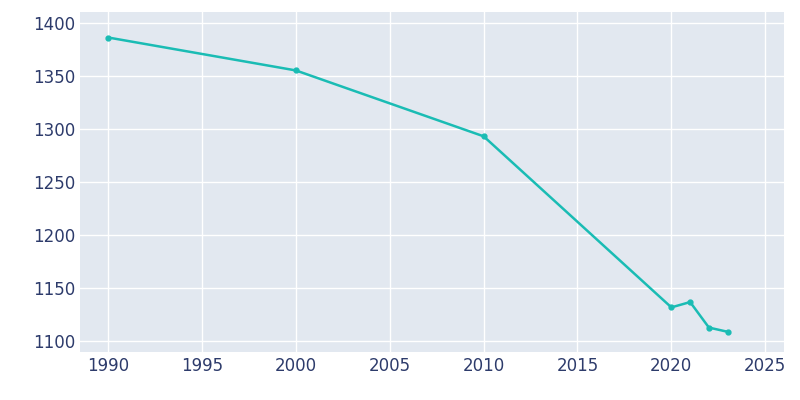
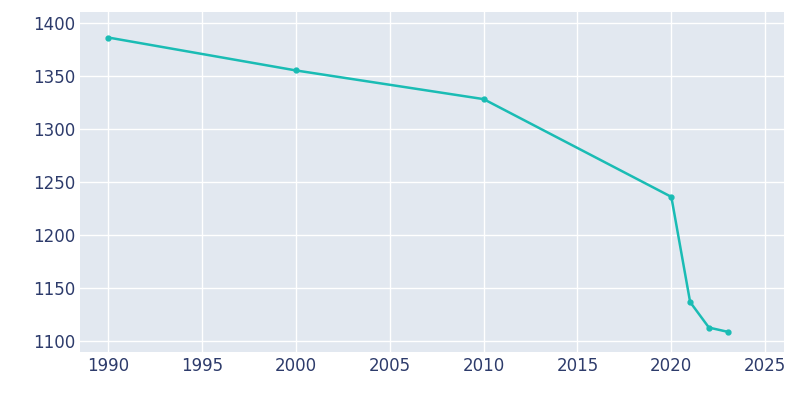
2010: 1293 -> 1328
2020: 1132 -> 1236
